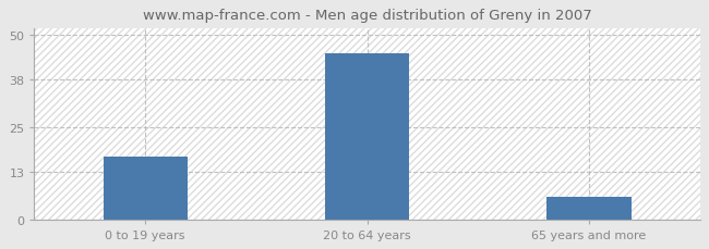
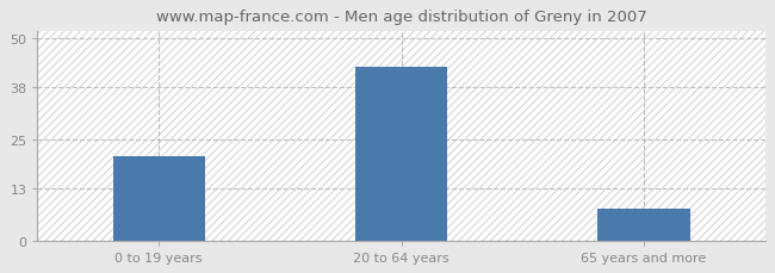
0 to 19 years: 17 -> 21
20 to 64 years: 45 -> 43
65 years and more: 6 -> 8
